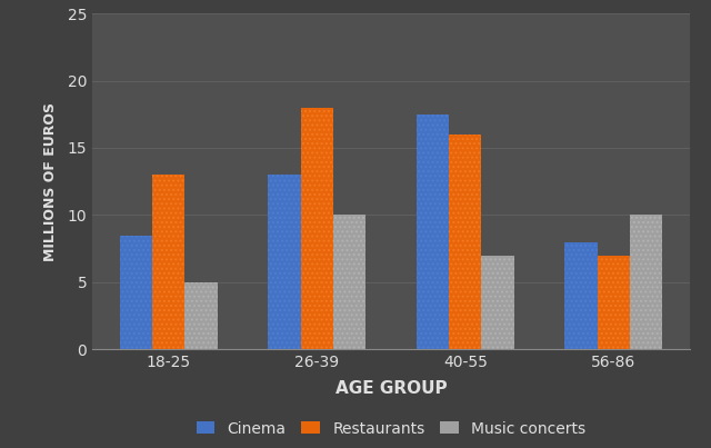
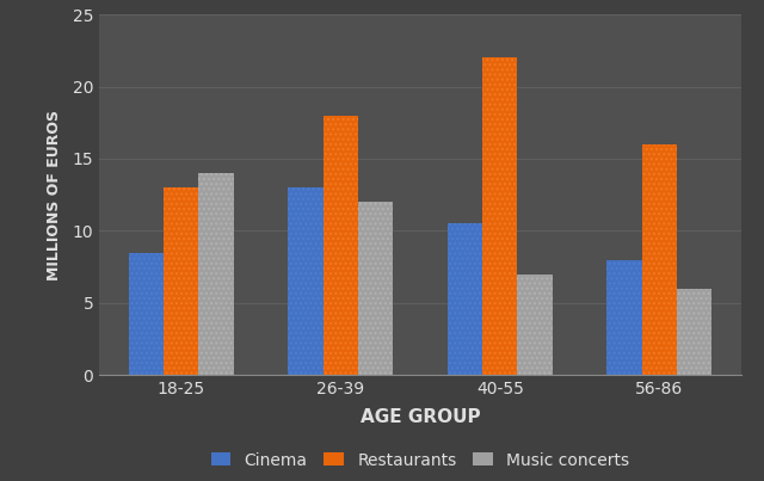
Music concerts/18-25: 5 -> 14
Music concerts/26-39: 10 -> 12
Cinema/40-55: 17.5 -> 10.5
Restaurants/40-55: 16 -> 22
Restaurants/56-86: 7 -> 16
Music concerts/56-86: 10 -> 6
